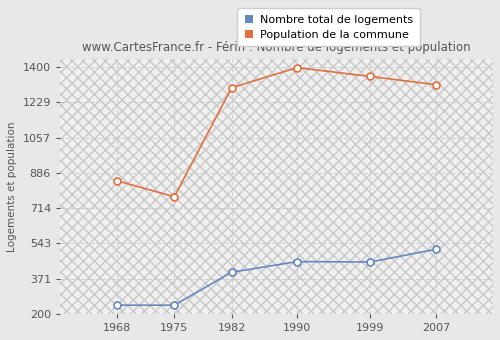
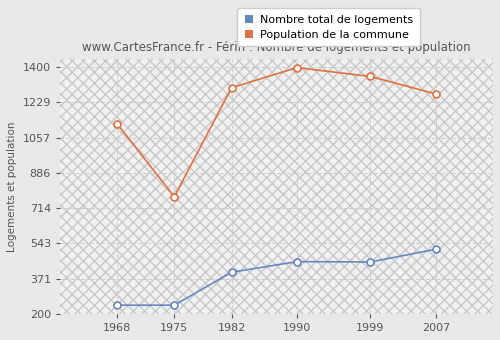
Population de la commune/1968: 848 -> 1125
Population de la commune/2007: 1315 -> 1270
